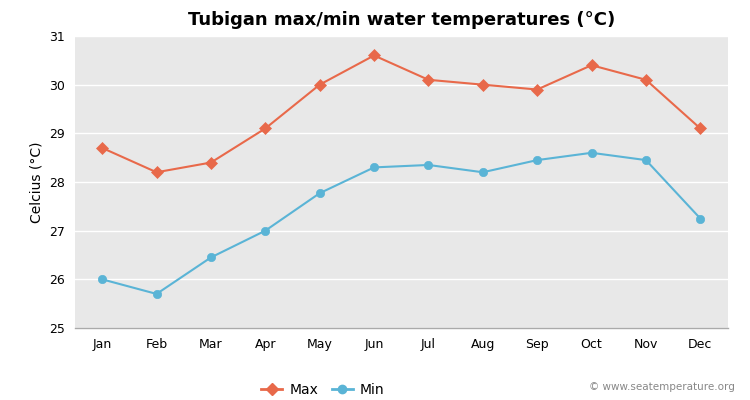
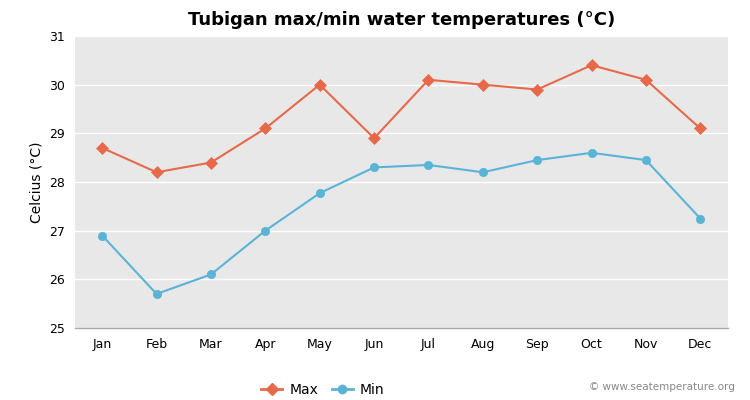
Min/Jan: 26.00 -> 26.90
Min/Mar: 26.45 -> 26.10
Max/Jun: 30.6 -> 28.9
